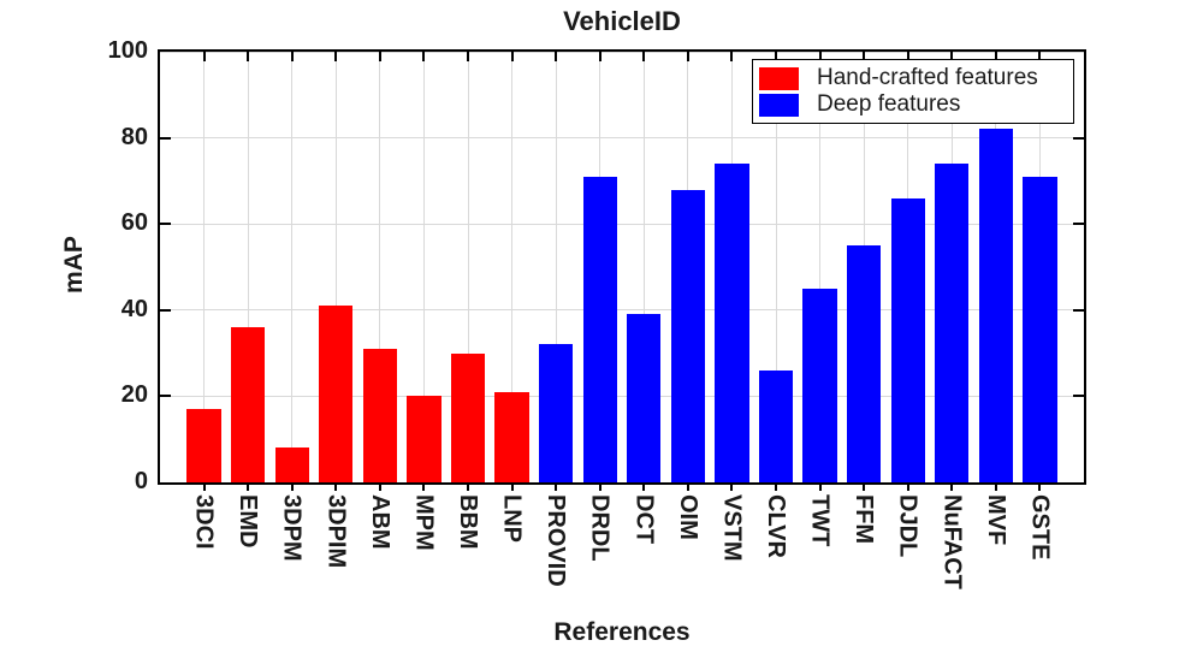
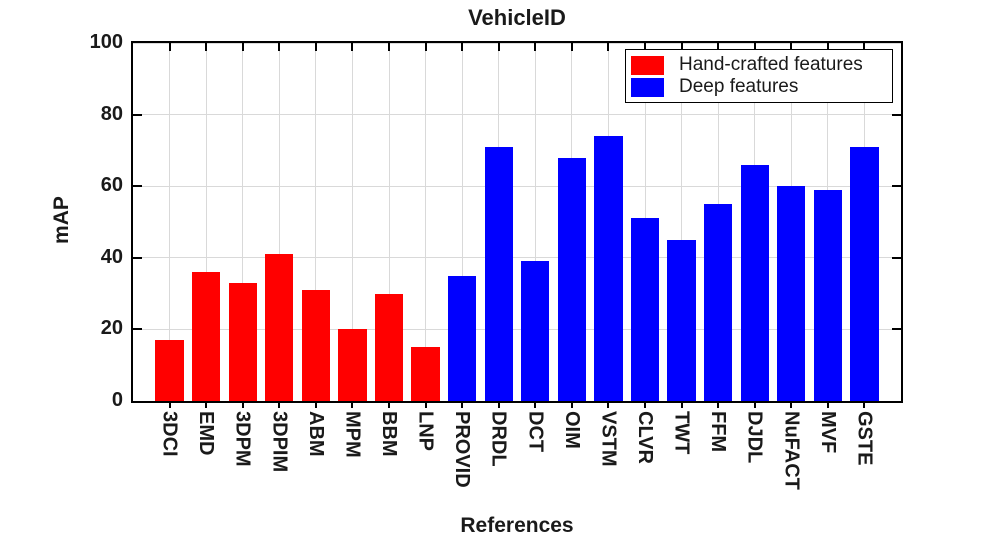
3DPM: 8 -> 33
LNP: 21 -> 15
PROVID: 32 -> 35
CLVR: 26 -> 51
NuFACT: 74 -> 60
MVF: 82 -> 59
